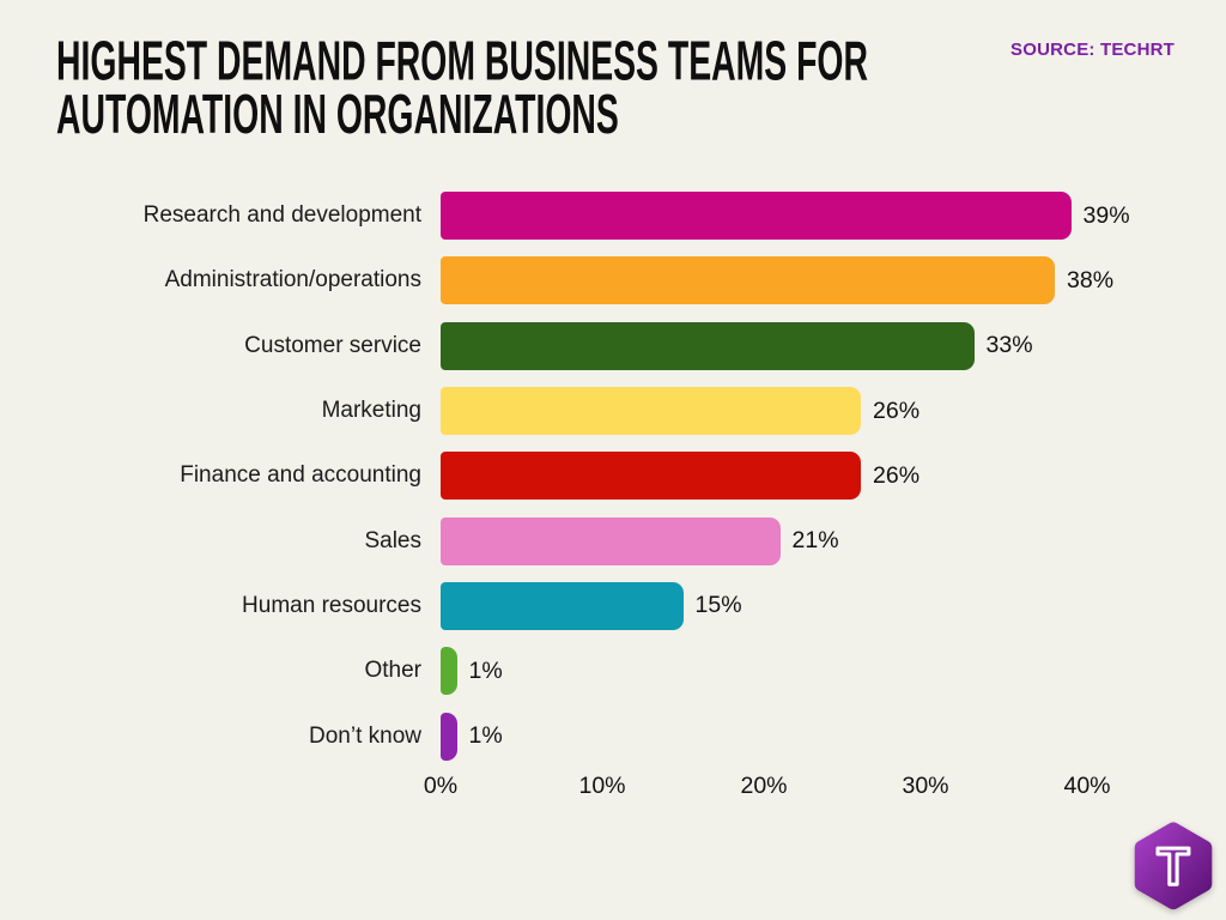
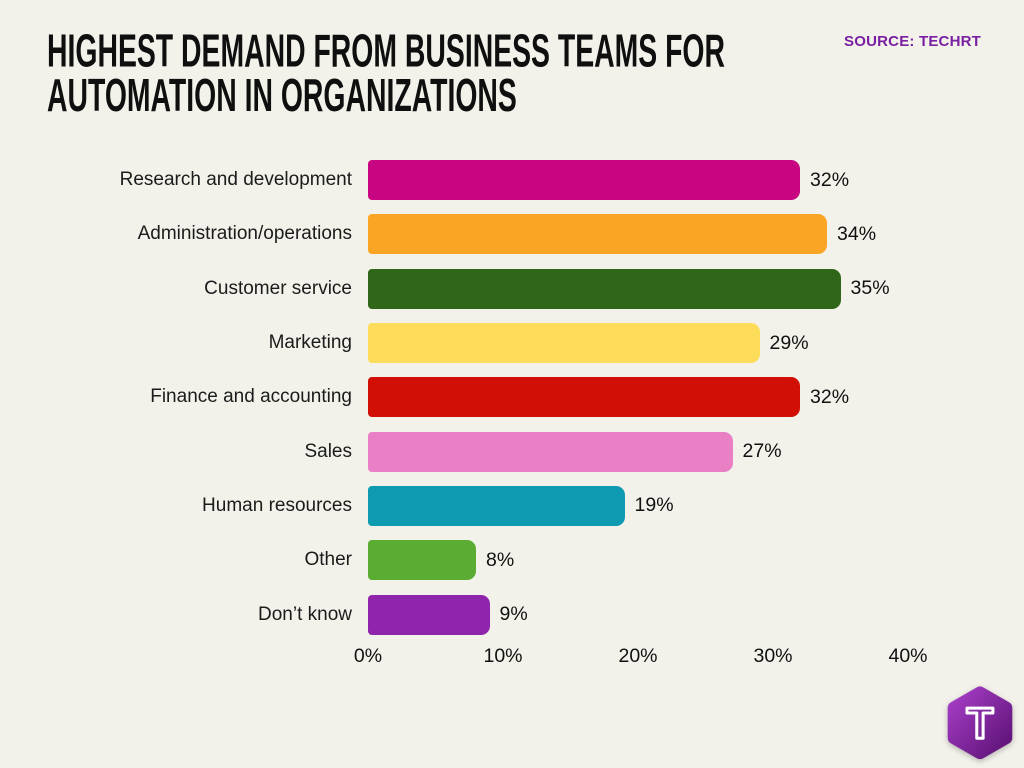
Research and development: 39% -> 32%
Administration/operations: 38% -> 34%
Customer service: 33% -> 35%
Marketing: 26% -> 29%
Finance and accounting: 26% -> 32%
Sales: 21% -> 27%
Human resources: 15% -> 19%
Other: 1% -> 8%
Don’t know: 1% -> 9%
